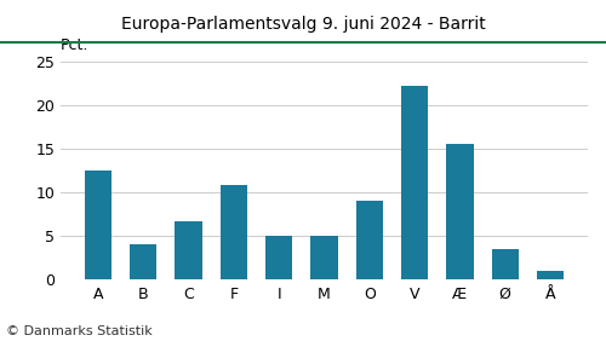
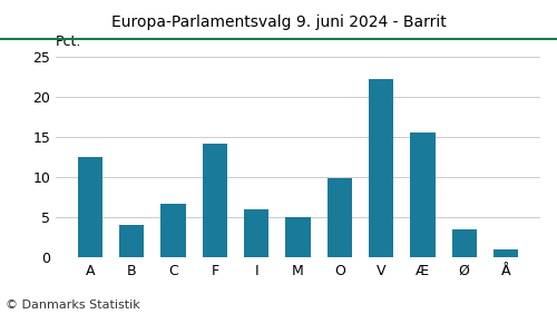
F: 10.8 -> 14.2
I: 5.0 -> 6.0
O: 9.0 -> 9.9
